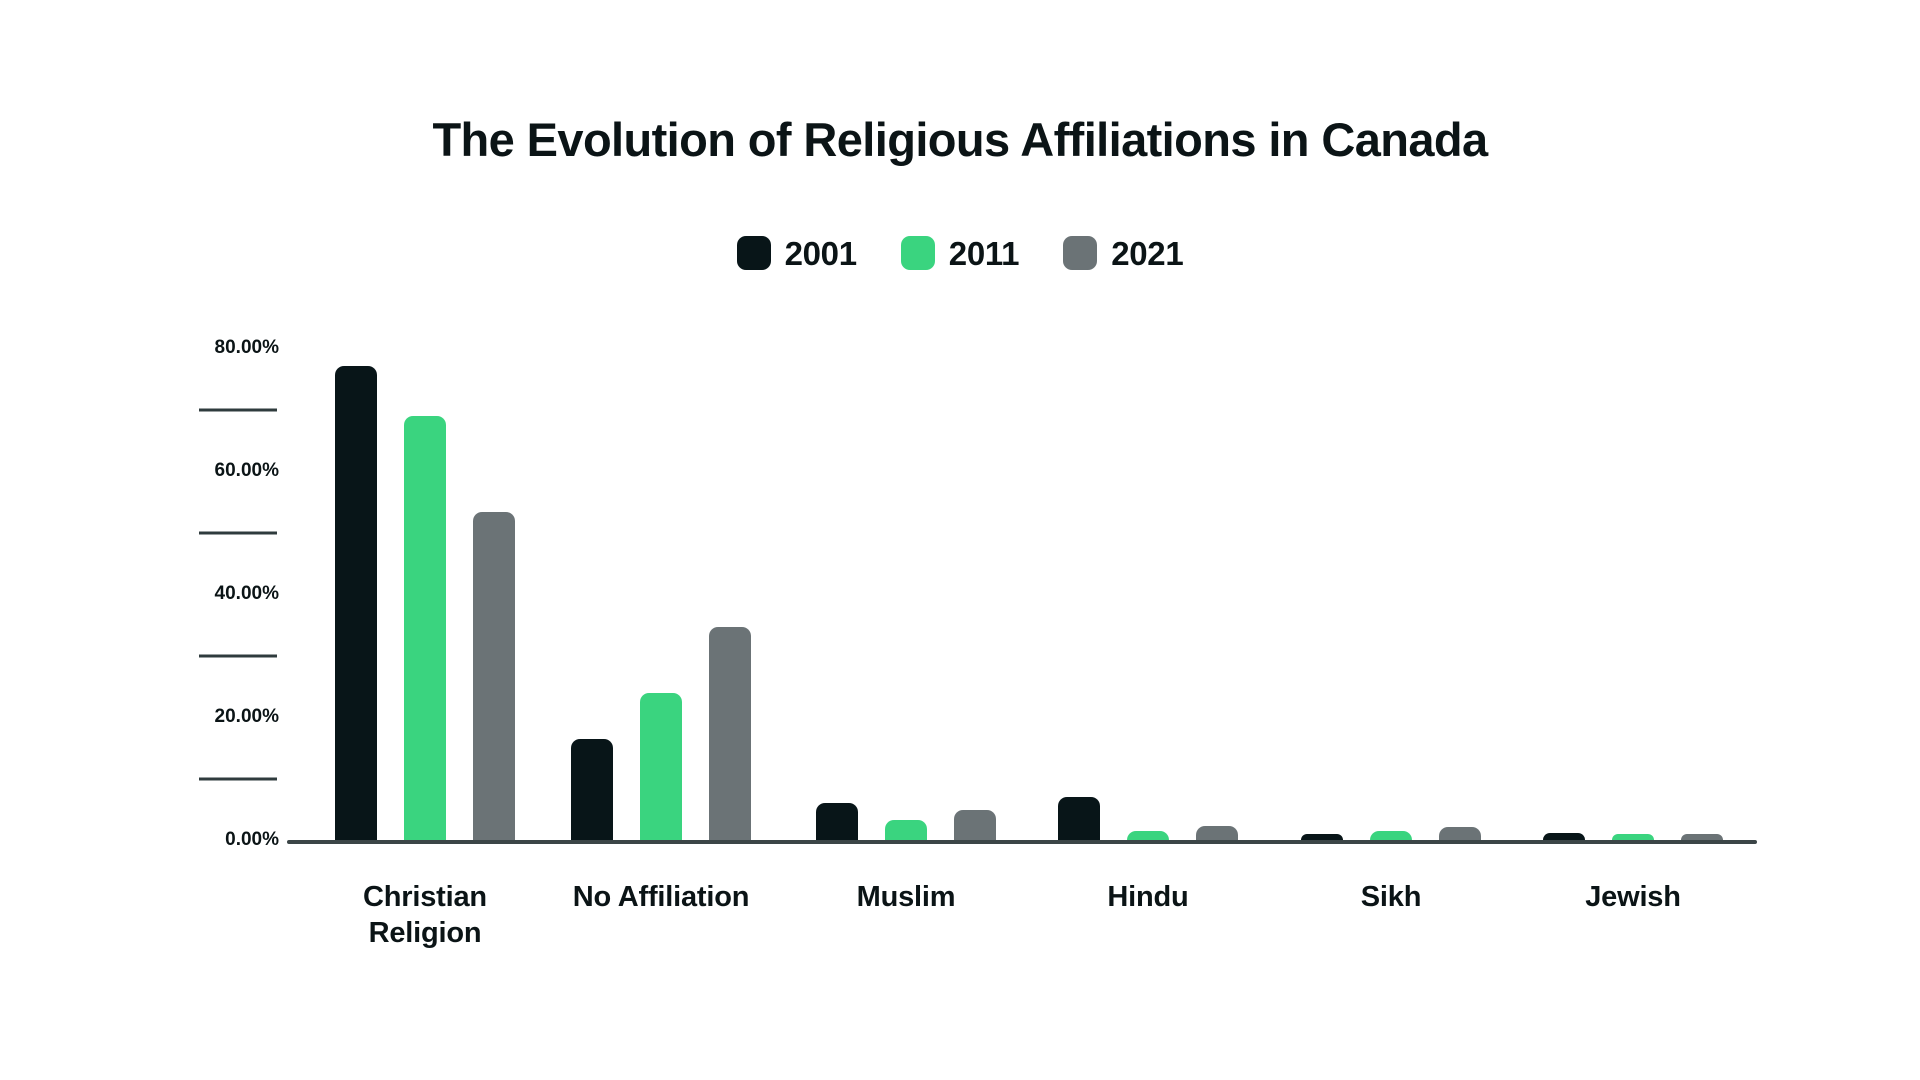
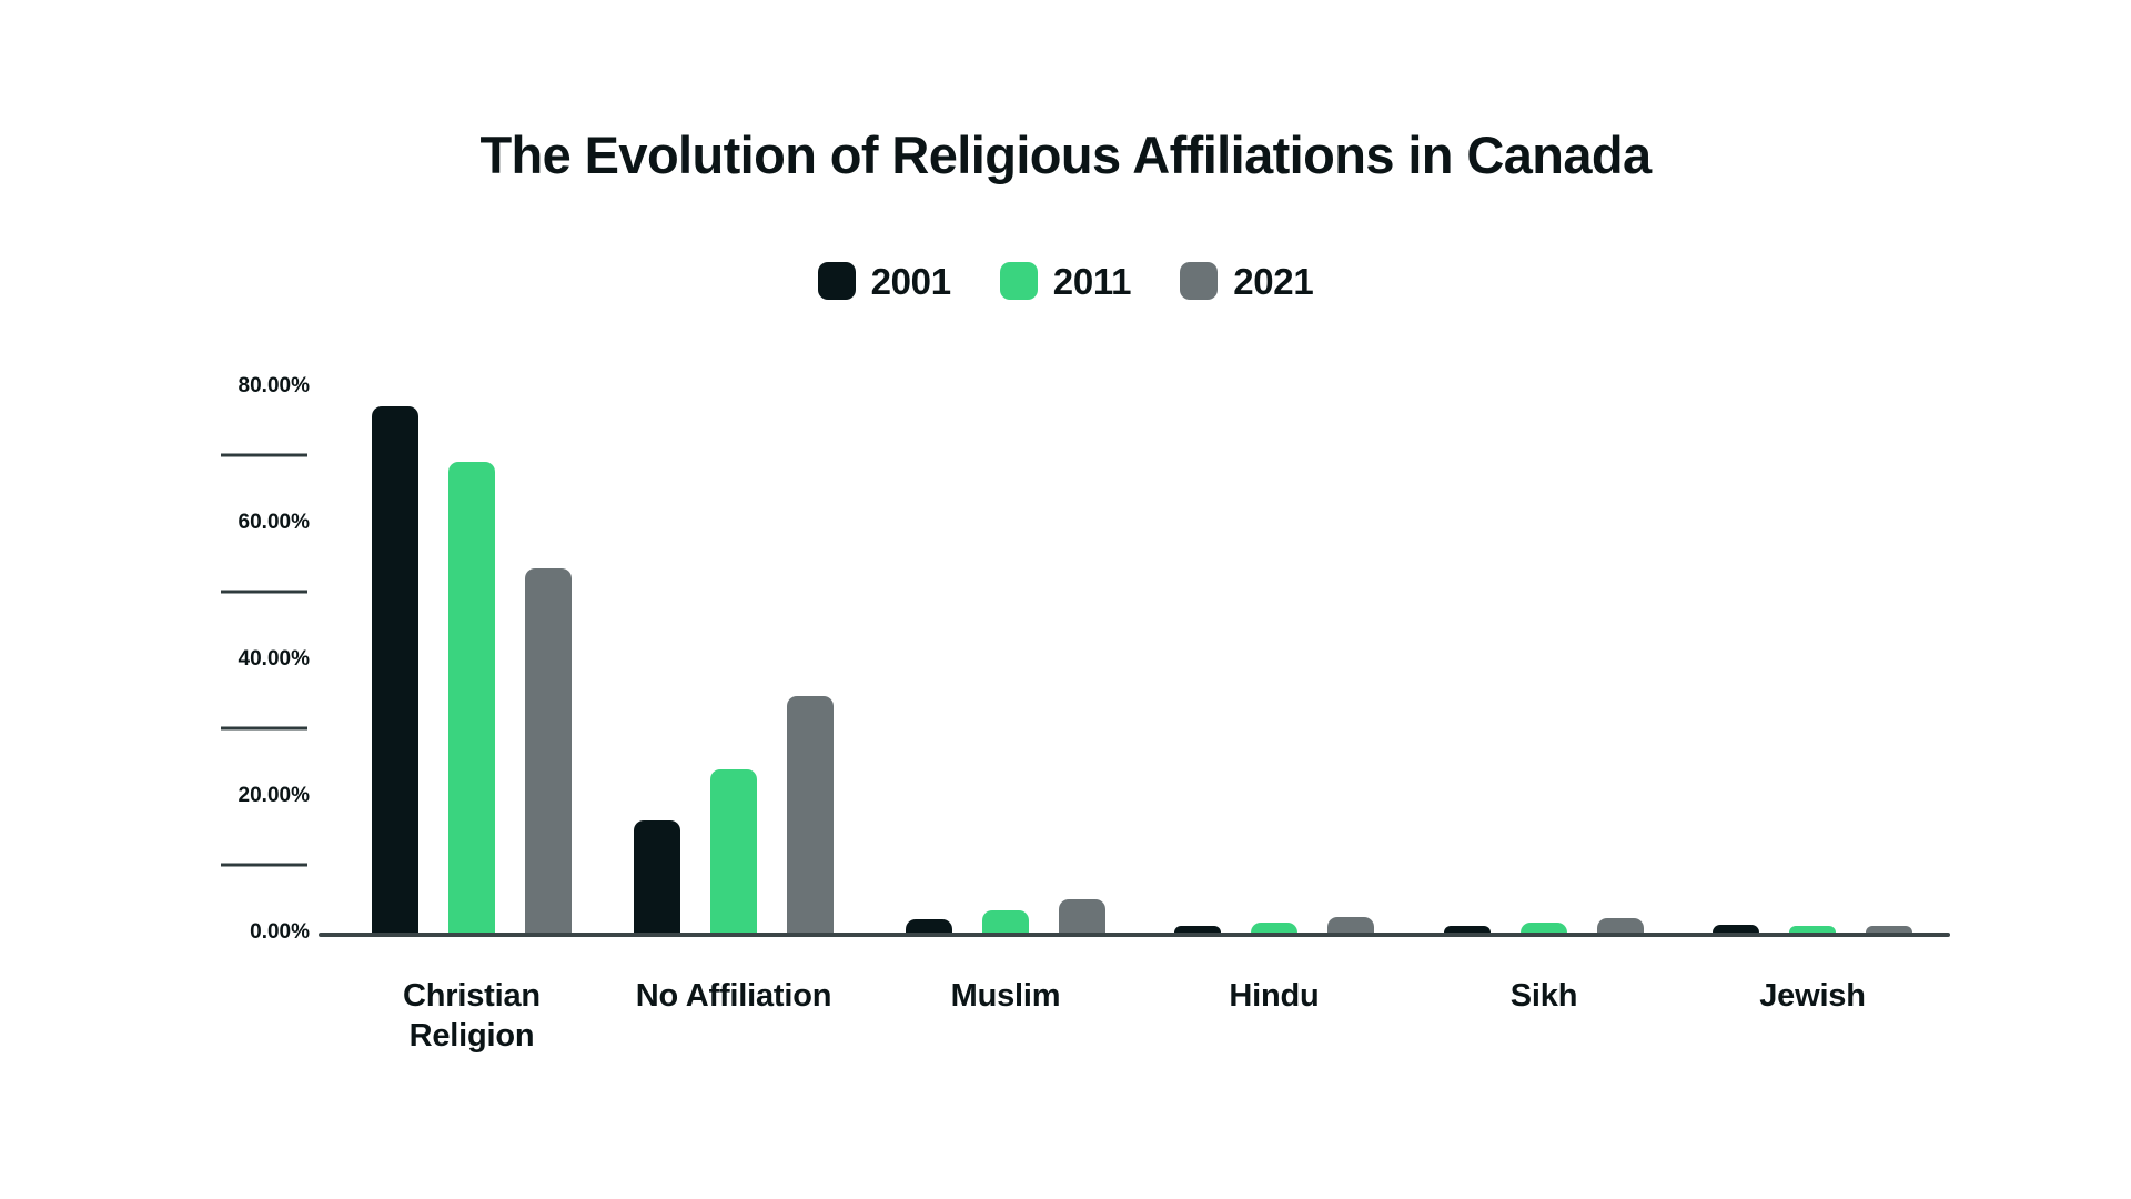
2001/Muslim: 6% -> 2%
2001/Hindu: 7% -> 1%
